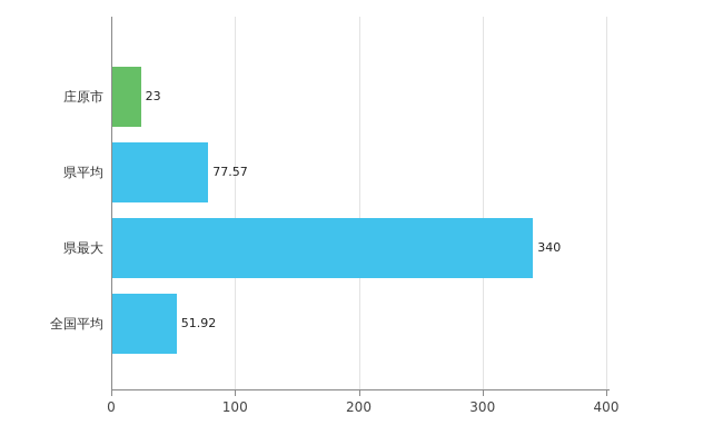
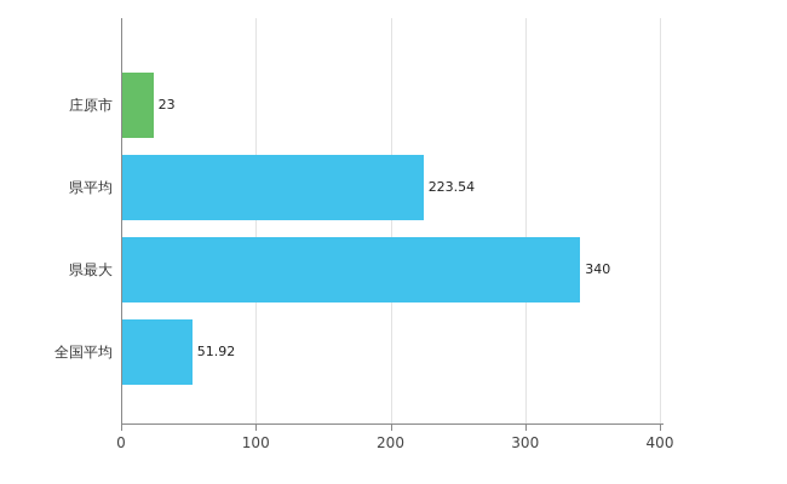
県平均: 77.57 -> 223.54
